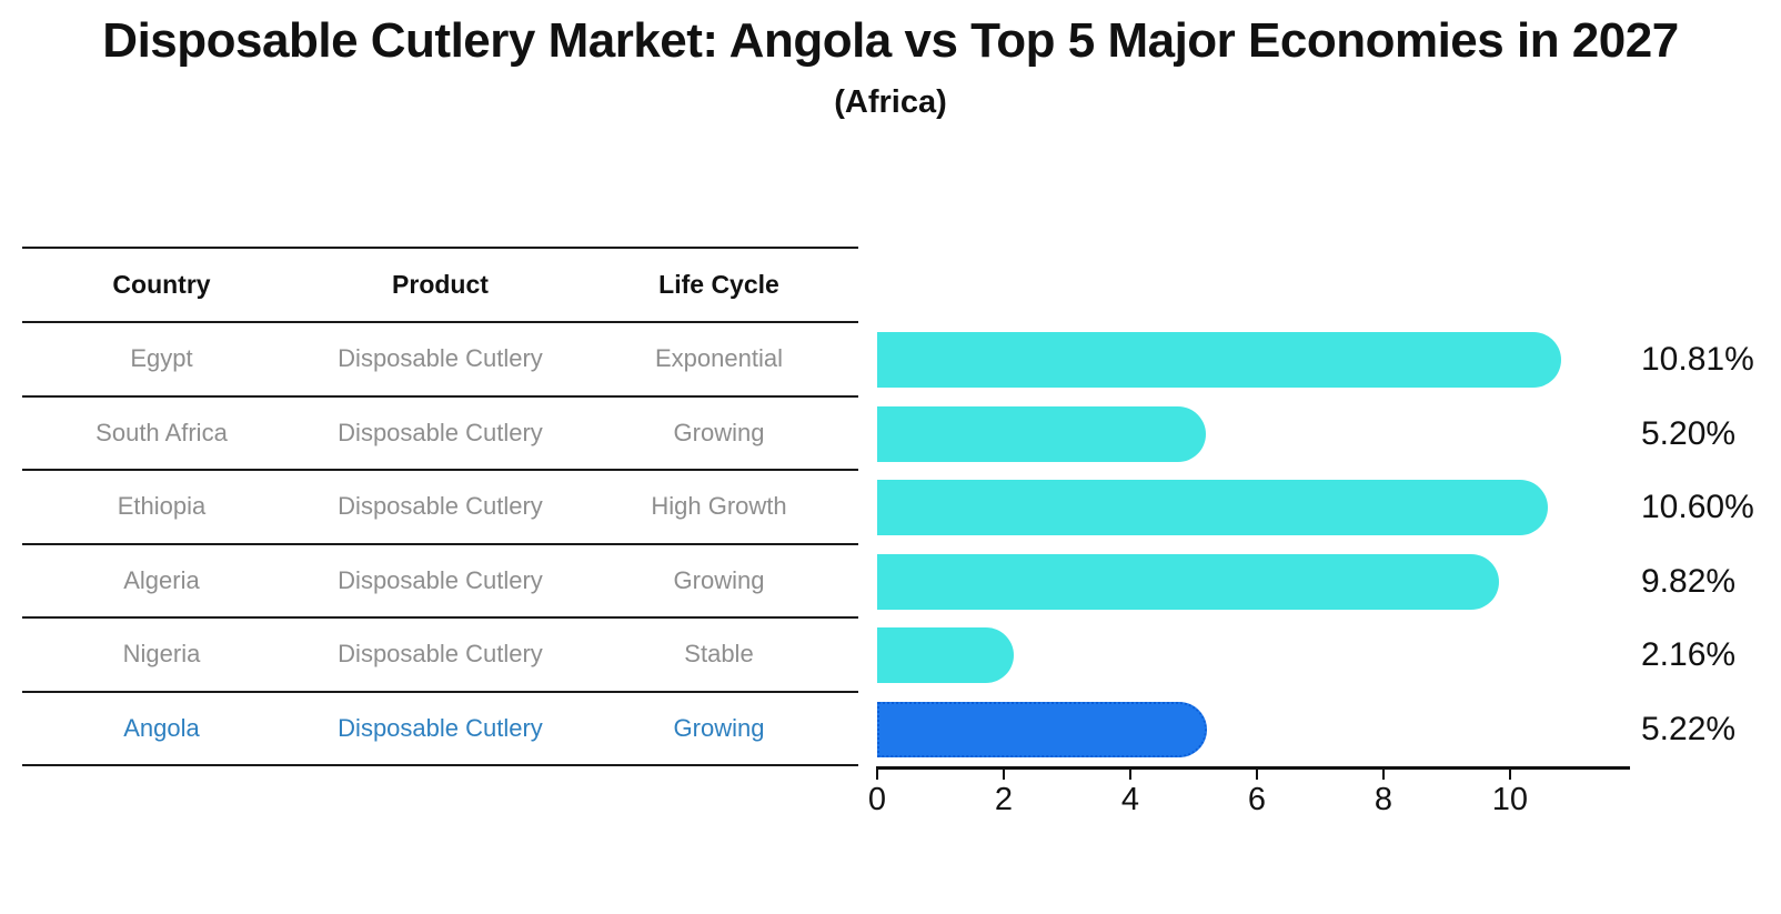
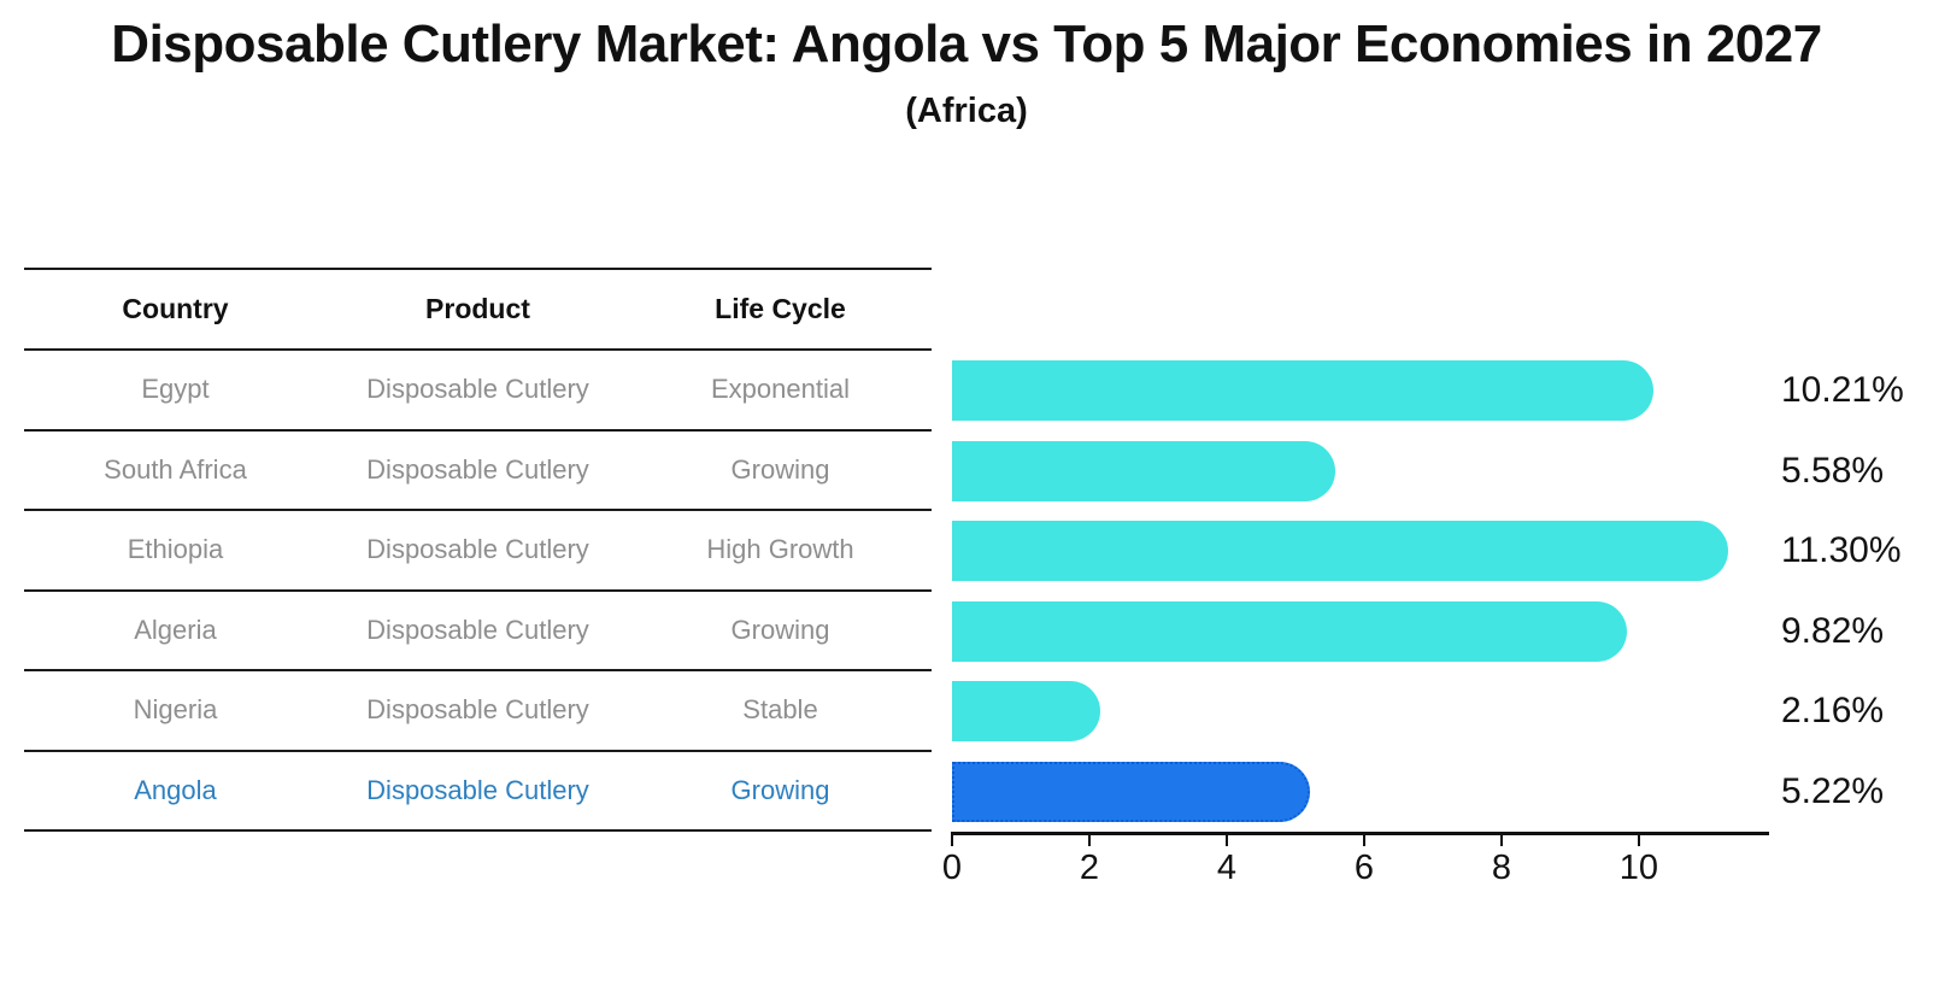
Egypt: 10.81% -> 10.21%
South Africa: 5.20% -> 5.58%
Ethiopia: 10.60% -> 11.30%
